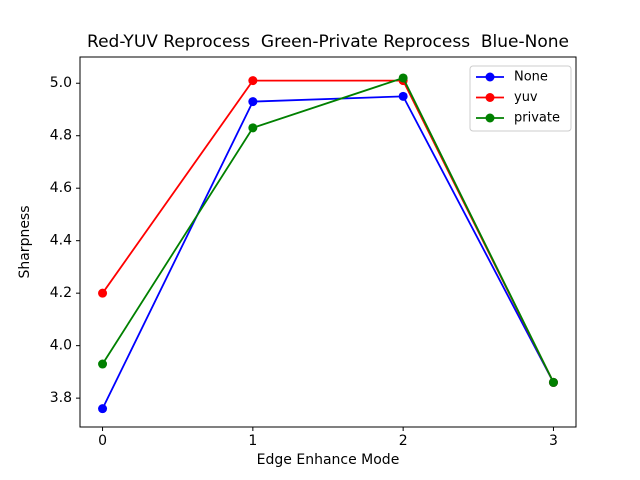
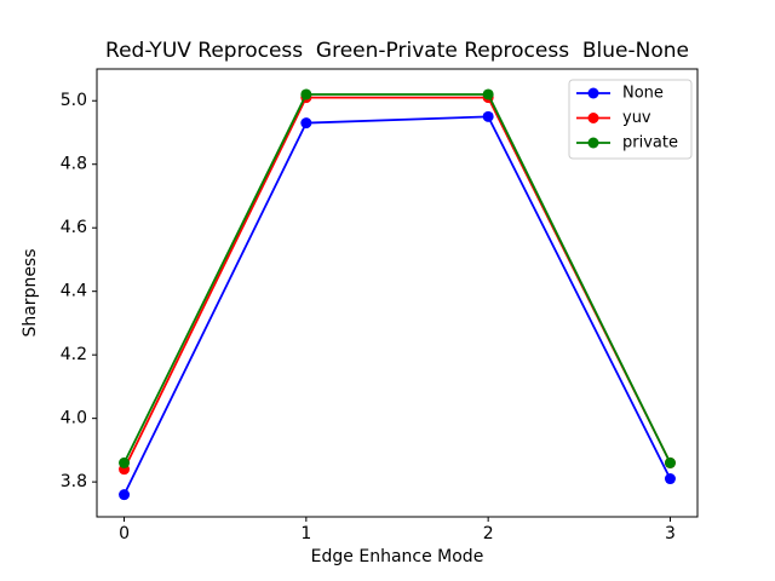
yuv/0: 4.20 -> 3.84
private/0: 3.93 -> 3.86
private/1: 4.83 -> 5.02
None/3: 3.86 -> 3.81
